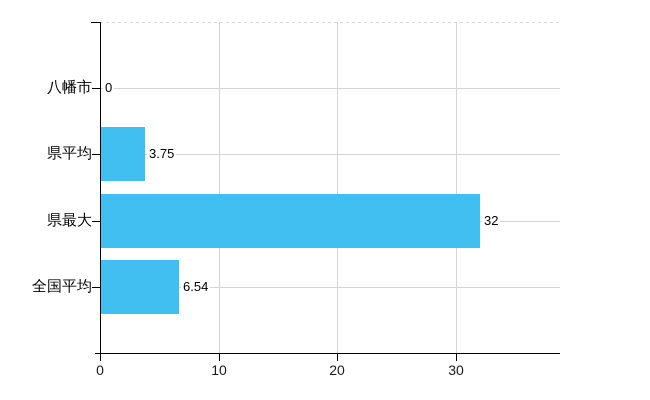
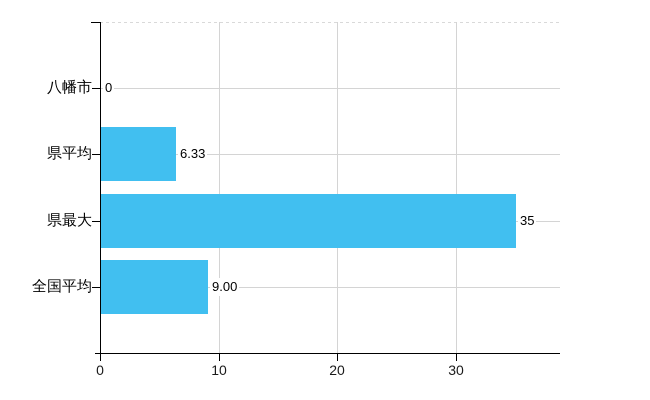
県平均: 3.75 -> 6.33
県最大: 32 -> 35
全国平均: 6.54 -> 9.00
